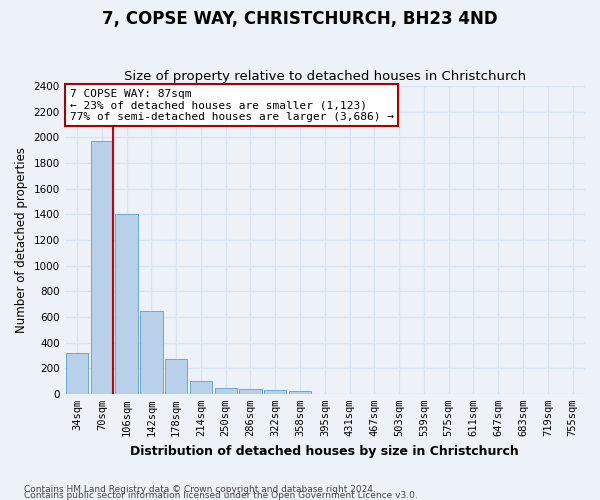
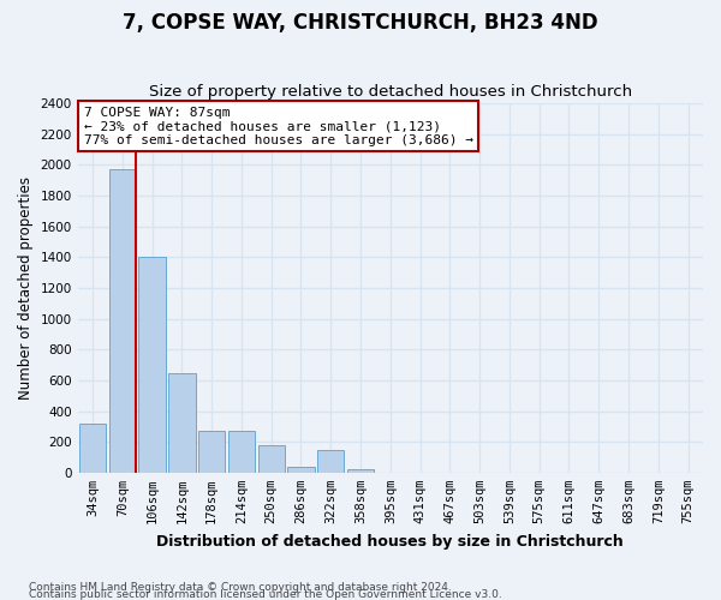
214sqm: 100 -> 270
250sqm: 50 -> 180
322sqm: 30 -> 150
